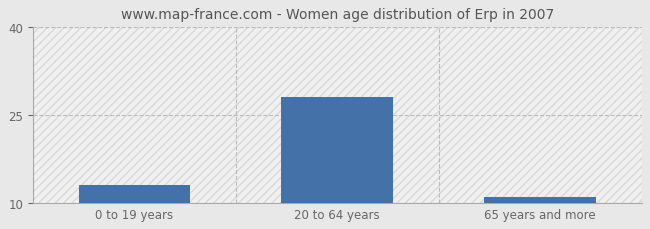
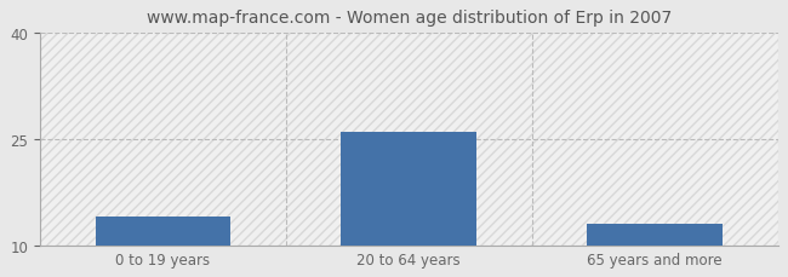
0 to 19 years: 13 -> 14
20 to 64 years: 28 -> 26
65 years and more: 11 -> 13
